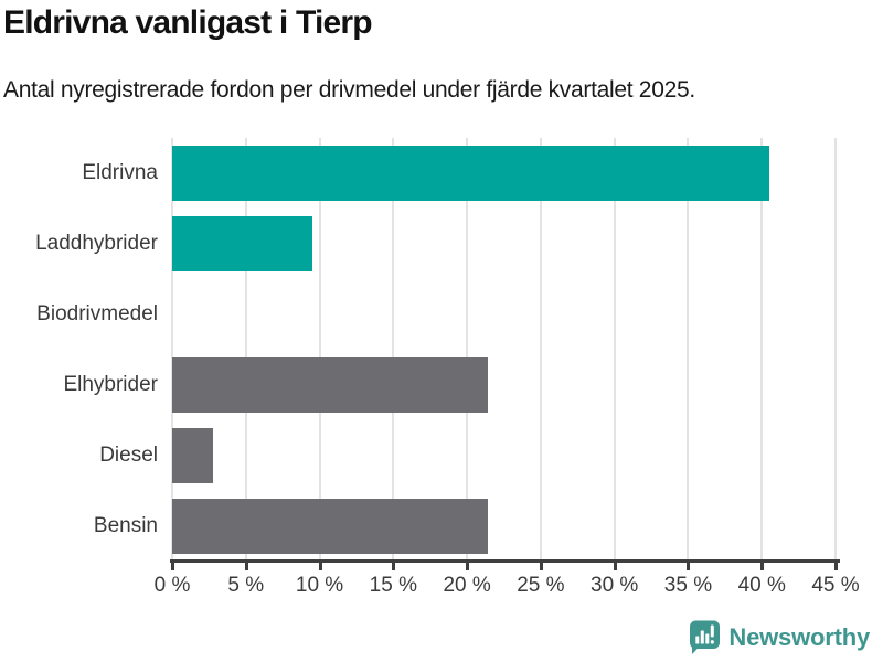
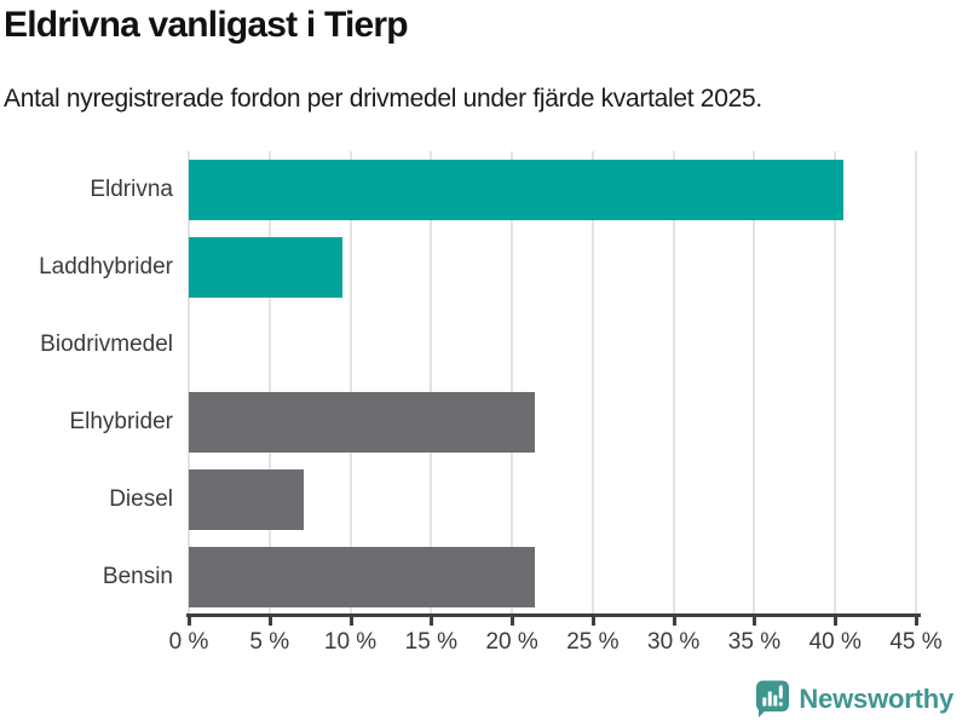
Diesel: 2.8% -> 7.1%
